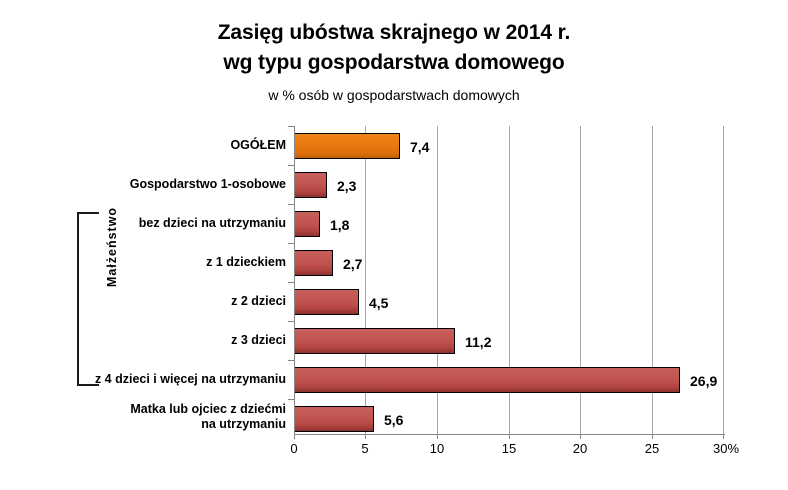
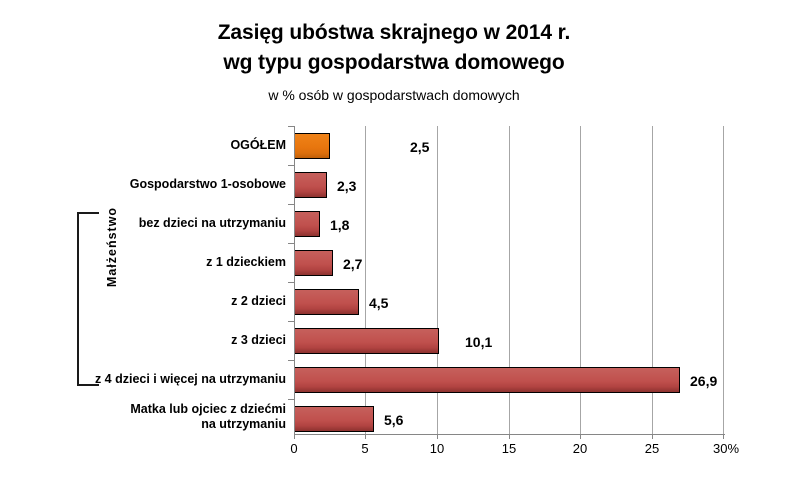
OGÓŁEM: 7,4 -> 2,5
z 3 dzieci: 11,2 -> 10,1
